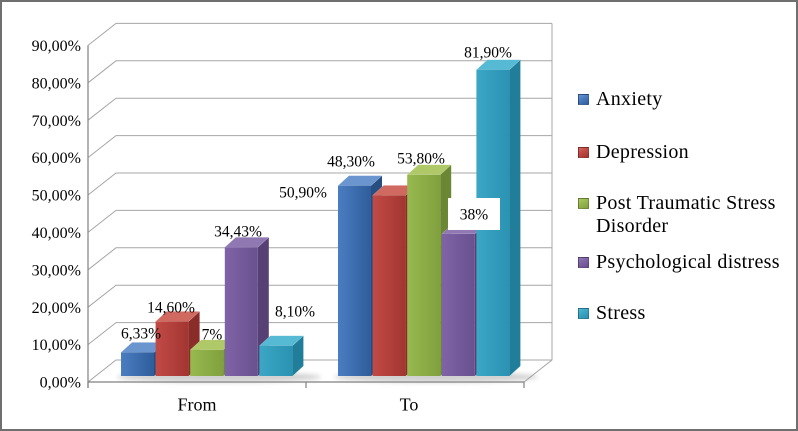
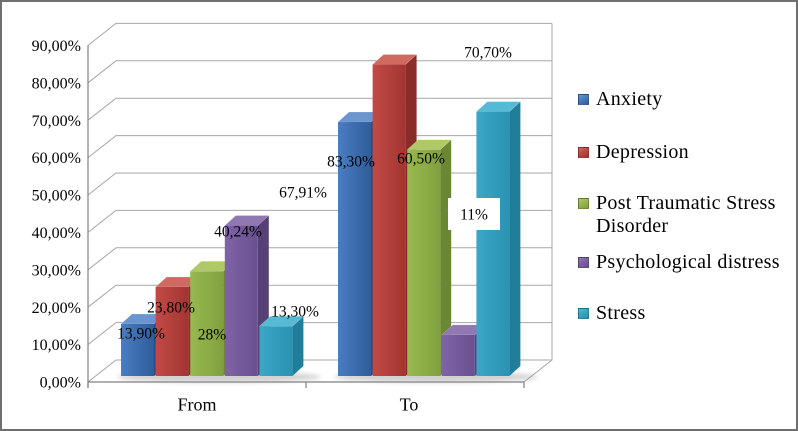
Anxiety/From: 6,33% -> 13,90%
Depression/From: 14,60% -> 23,80%
Post Traumatic Stress Disorder/From: 7% -> 28%
Psychological distress/From: 34,43% -> 40,24%
Stress/From: 8,10% -> 13,30%
Anxiety/To: 50,90% -> 67,91%
Depression/To: 48,30% -> 83,30%
Post Traumatic Stress Disorder/To: 53,80% -> 60,50%
Psychological distress/To: 38% -> 11%
Stress/To: 81,90% -> 70,70%
